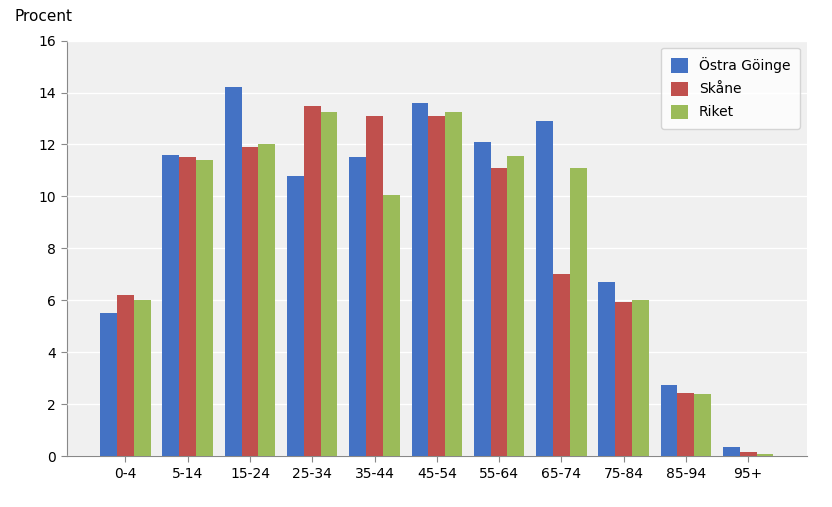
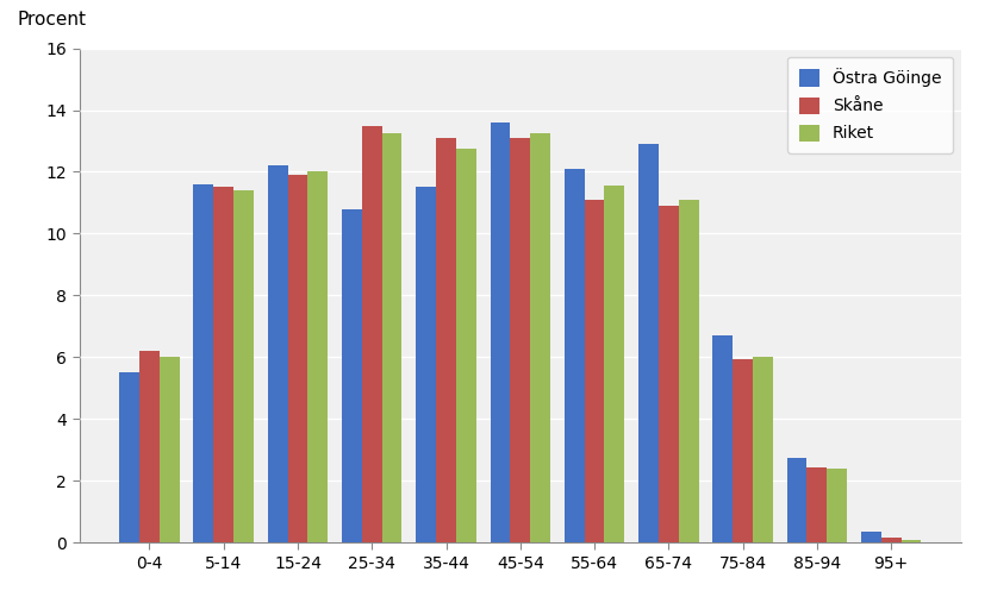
Östra Göinge/15-24: 14.20 -> 12.20
Riket/35-44: 10.05 -> 12.75
Skåne/65-74: 7.00 -> 10.90
